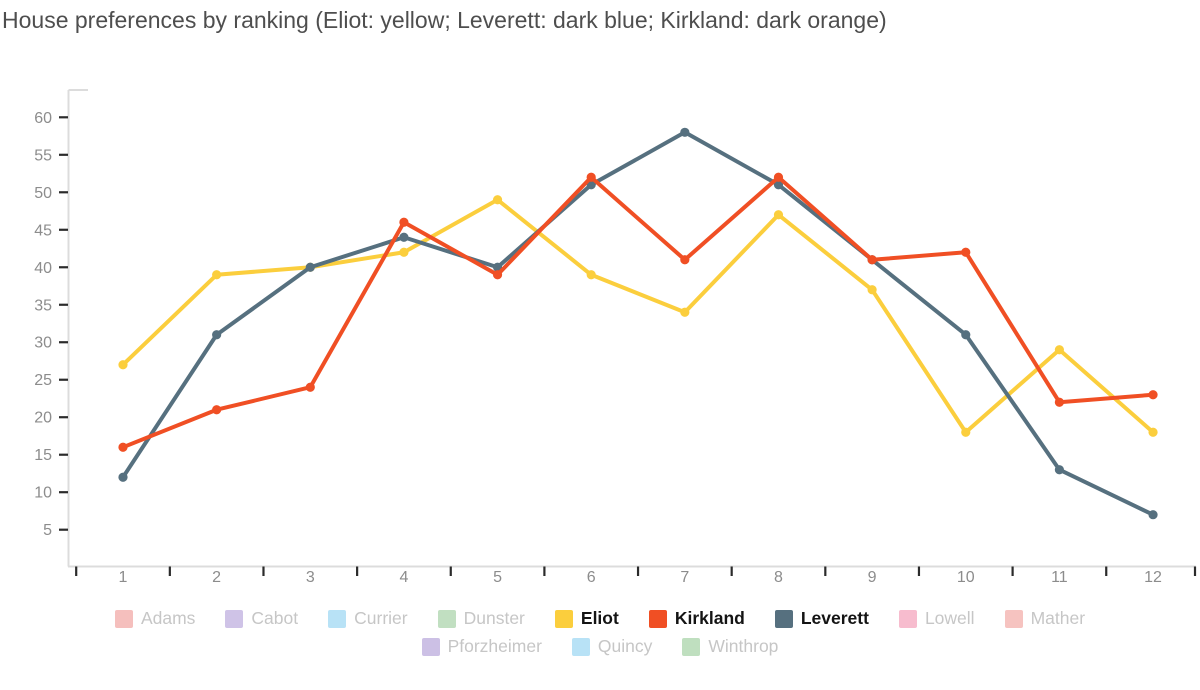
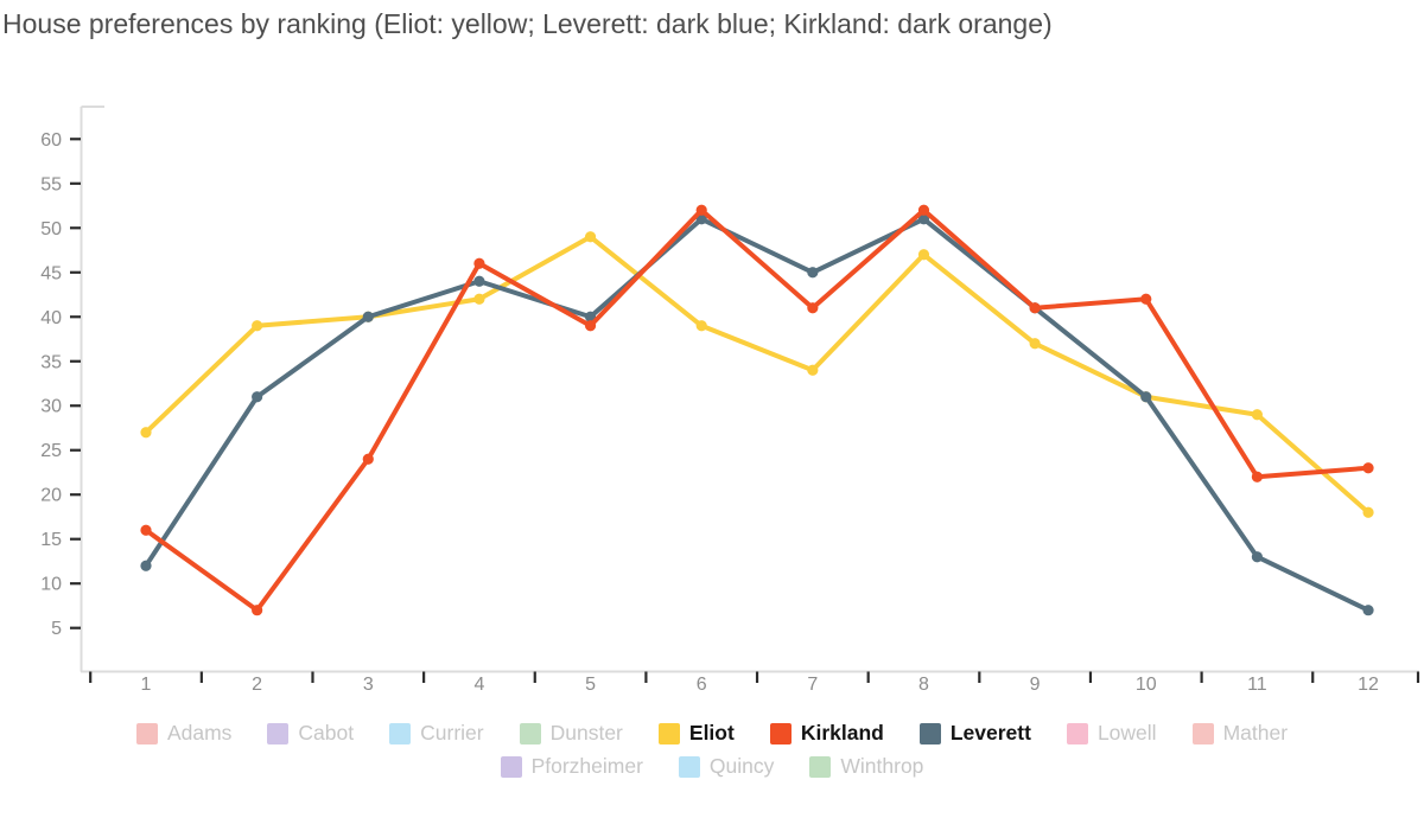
Kirkland/2: 21 -> 7
Leverett/7: 58 -> 45
Eliot/10: 18 -> 31
